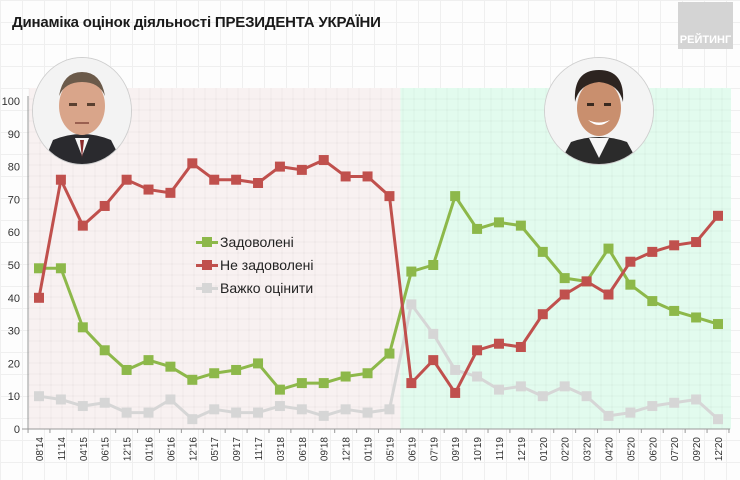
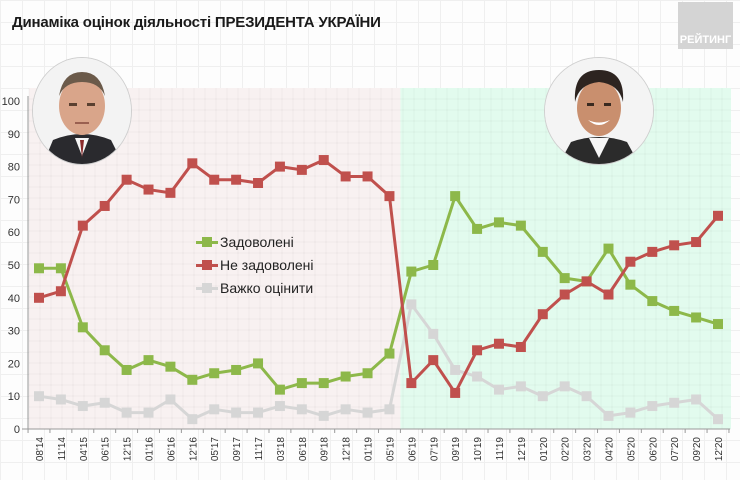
Не задоволені/11'14: 76 -> 42
